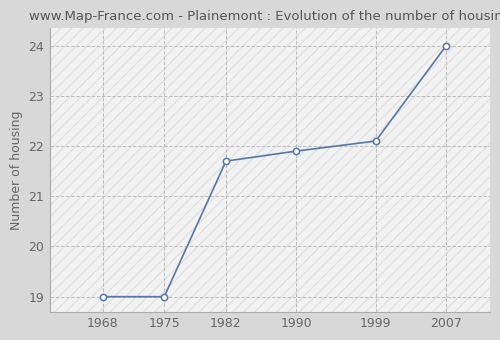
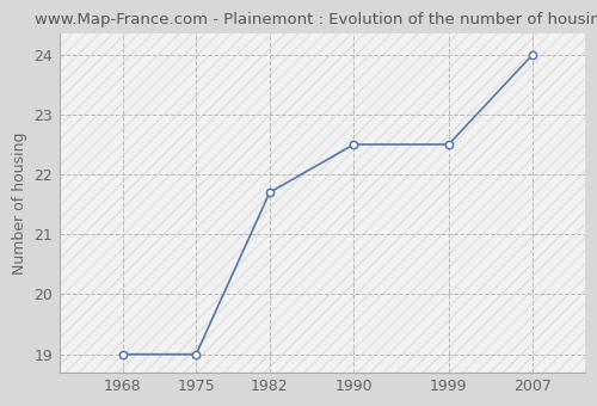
1990: 21.9 -> 22.5
1999: 22.1 -> 22.5
